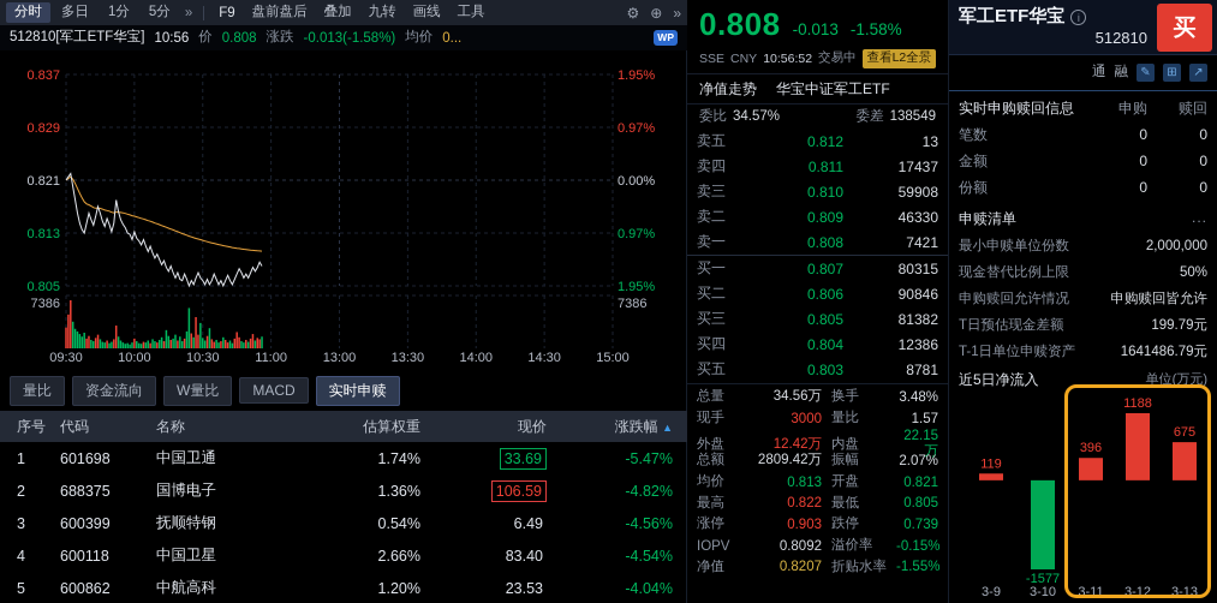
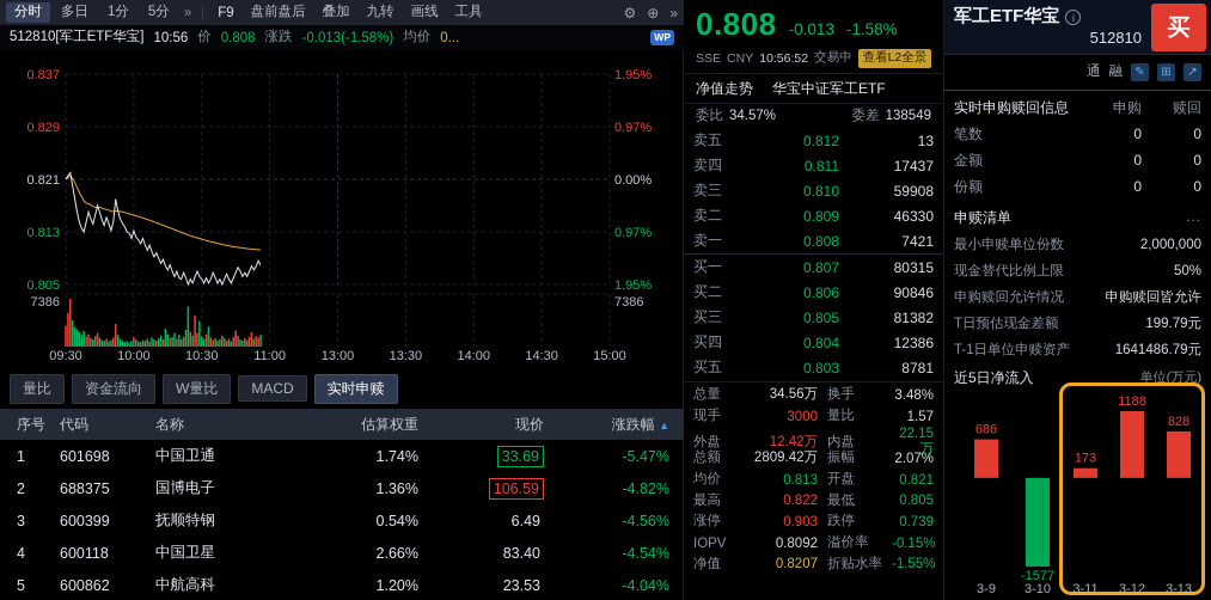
近5日净流入/3-9: 119 -> 686
近5日净流入/3-11: 396 -> 173
近5日净流入/3-13: 675 -> 828
